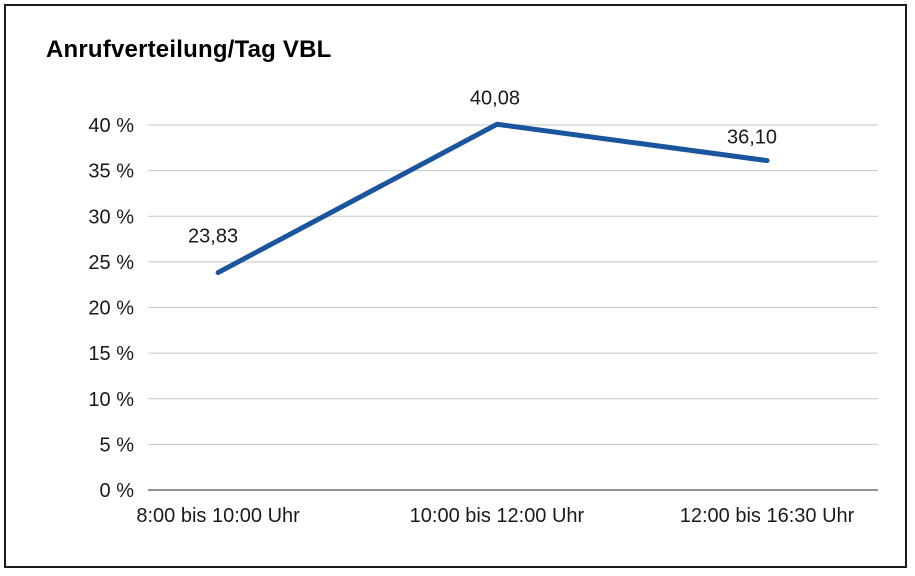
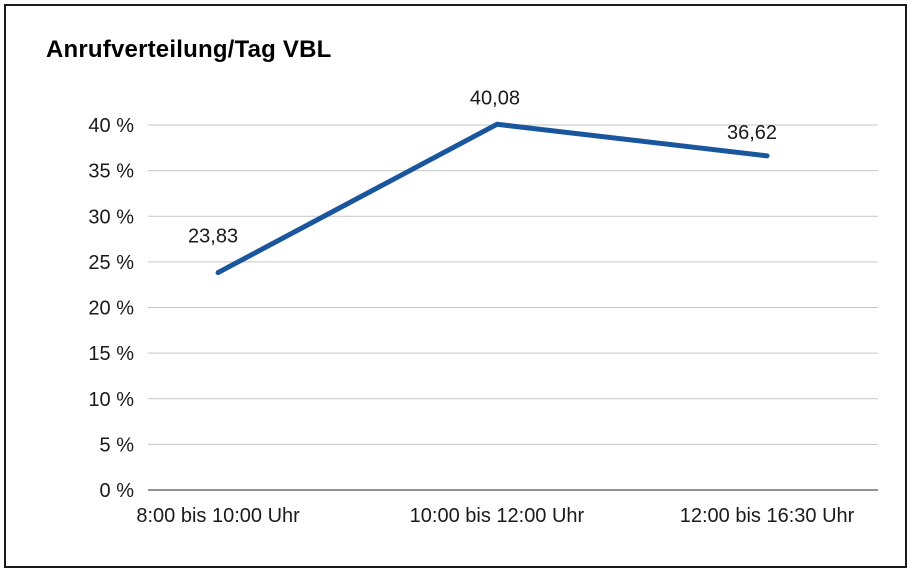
12:00 bis 16:30 Uhr: 36,10 -> 36,62
